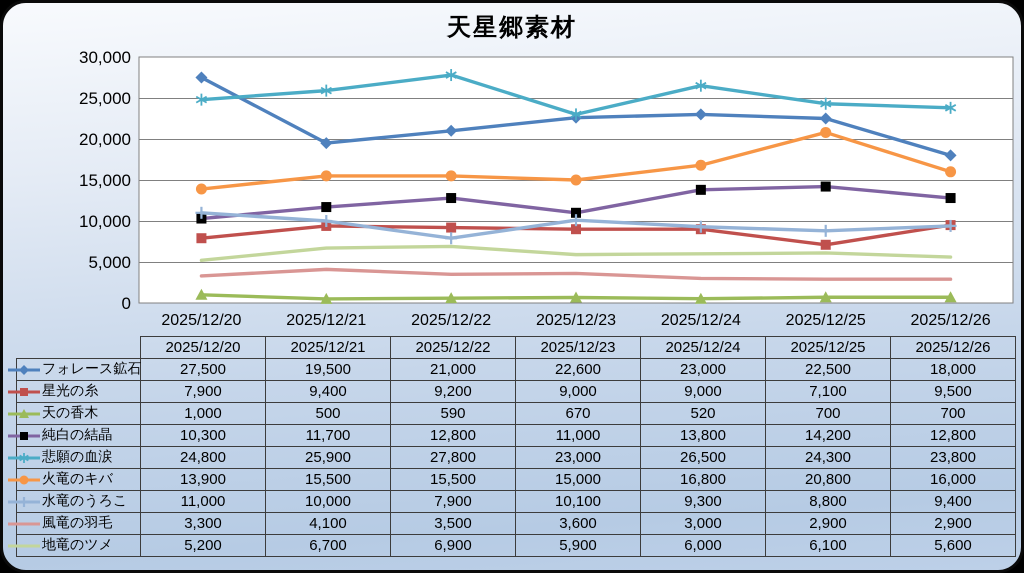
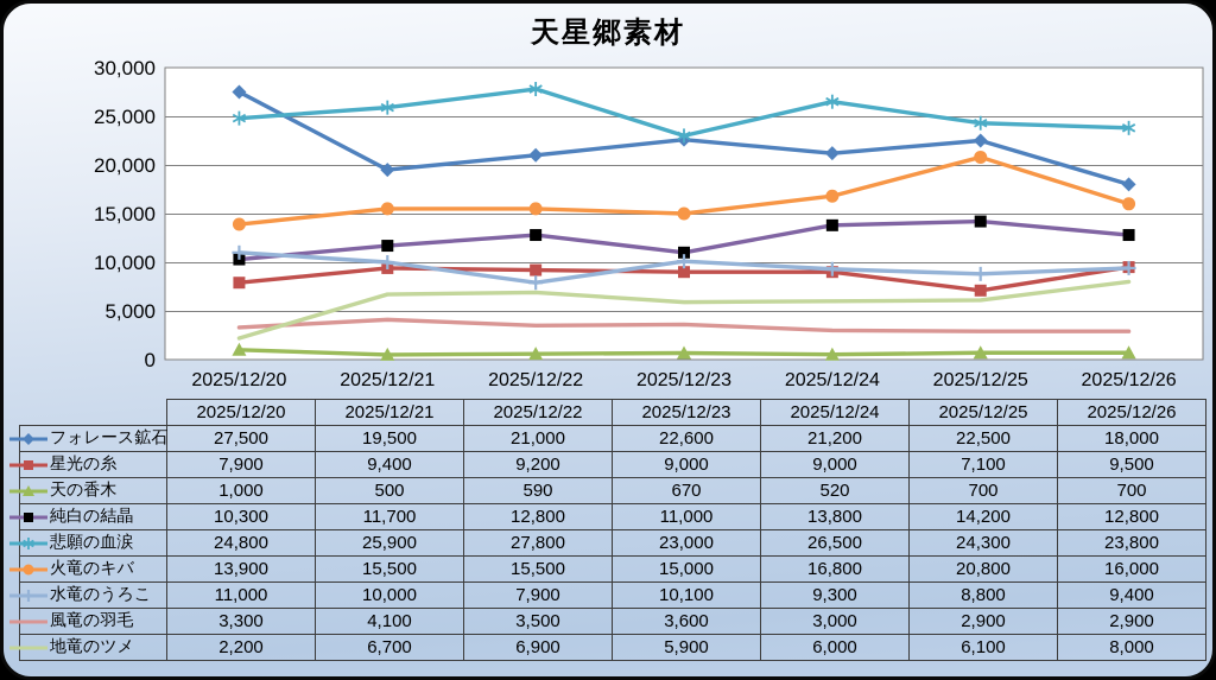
地竜のツメ/2025/12/20: 5,200 -> 2,200
フォレース鉱石/2025/12/24: 23,000 -> 21,200
地竜のツメ/2025/12/26: 5,600 -> 8,000
